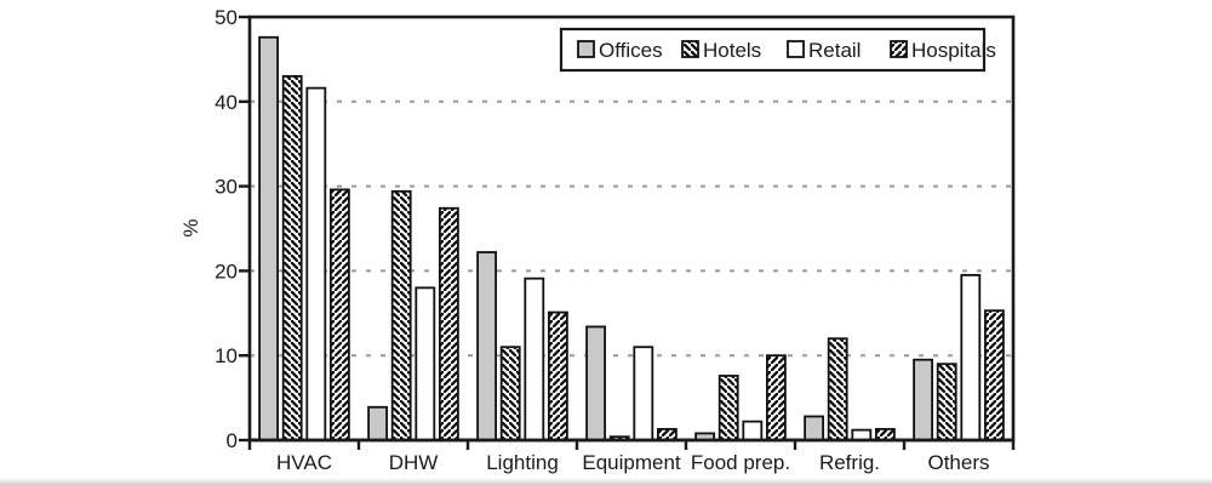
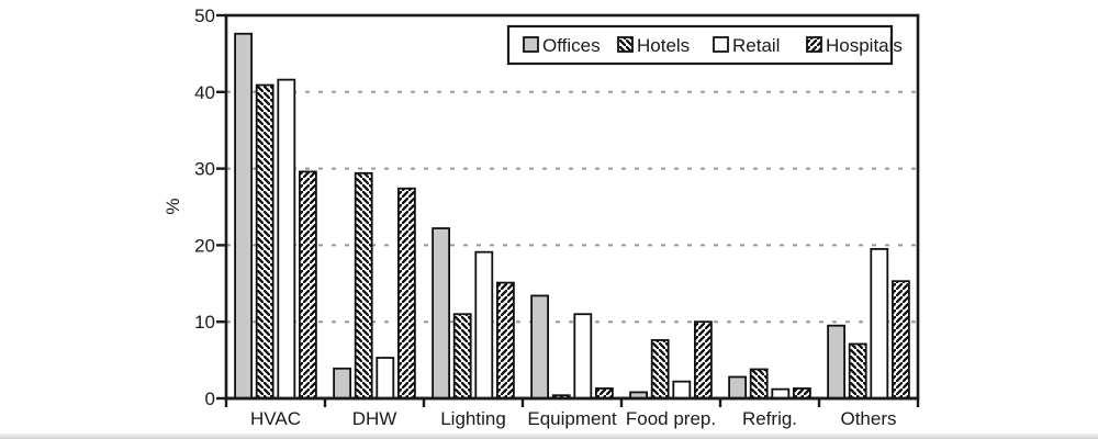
Hotels/HVAC: 43 -> 41
Retail/DHW: 18 -> 5
Hotels/Refrig.: 12 -> 4
Hotels/Others: 9 -> 7
